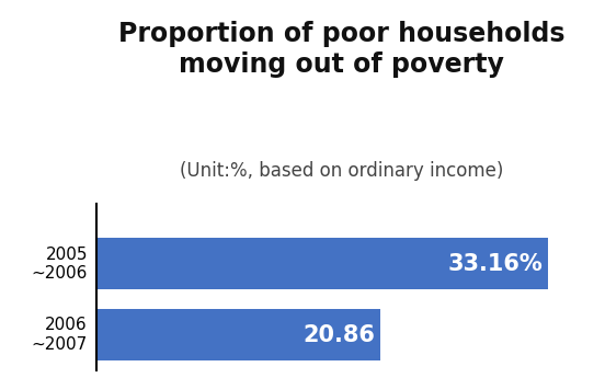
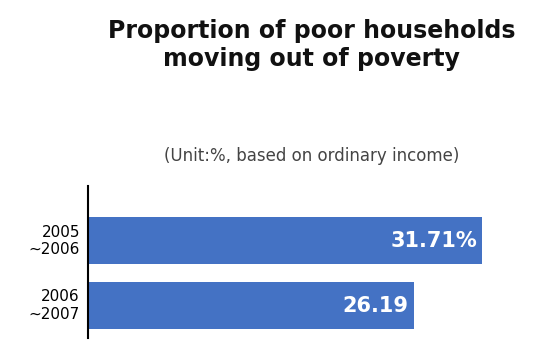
2005 ~2006: 33.16% -> 31.71%
2006 ~2007: 20.86 -> 26.19
